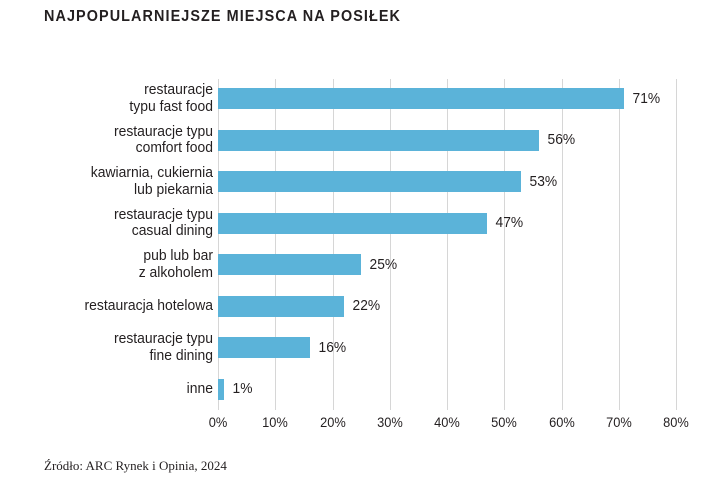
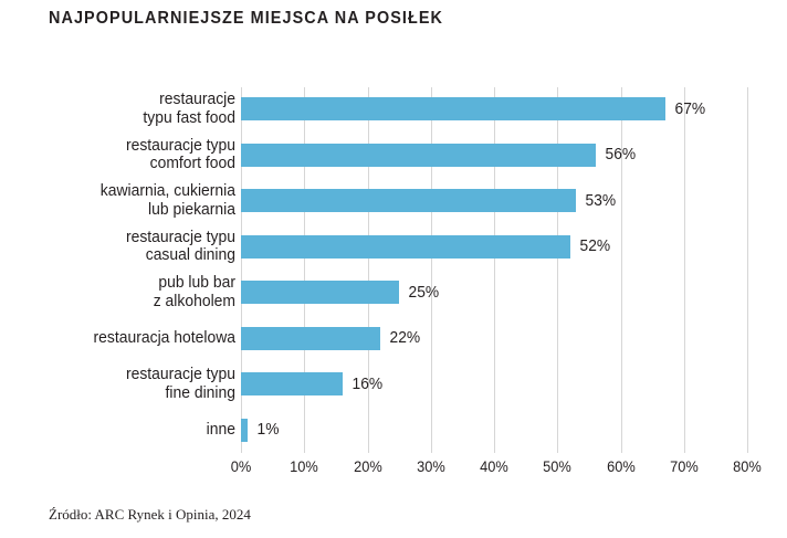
restauracje typu fast food: 71% -> 67%
restauracje typu casual dining: 47% -> 52%
